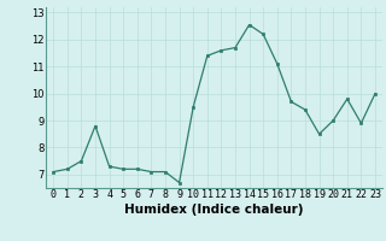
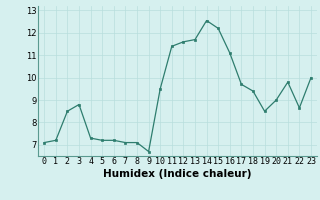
2: 7.50 -> 8.50
22: 8.90 -> 8.65
